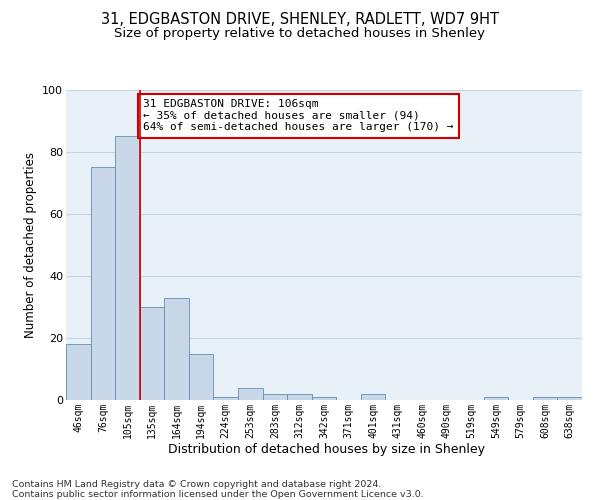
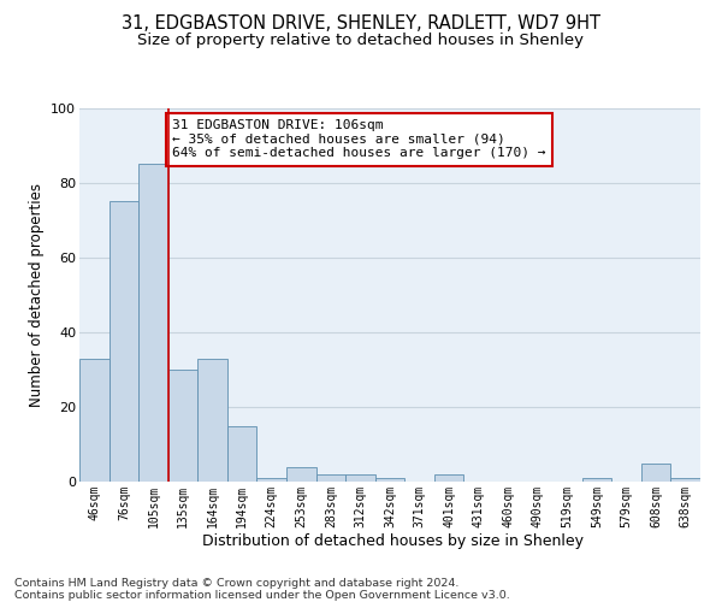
46sqm: 18 -> 33
608sqm: 1 -> 5
